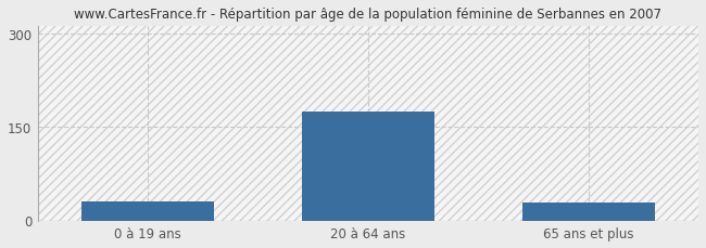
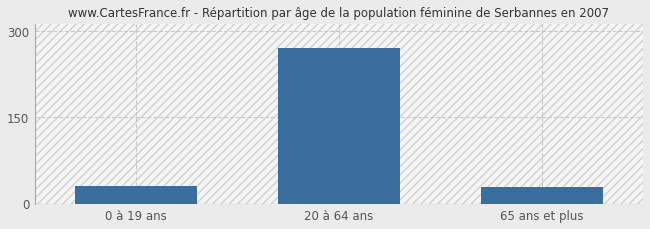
20 à 64 ans: 175 -> 270
